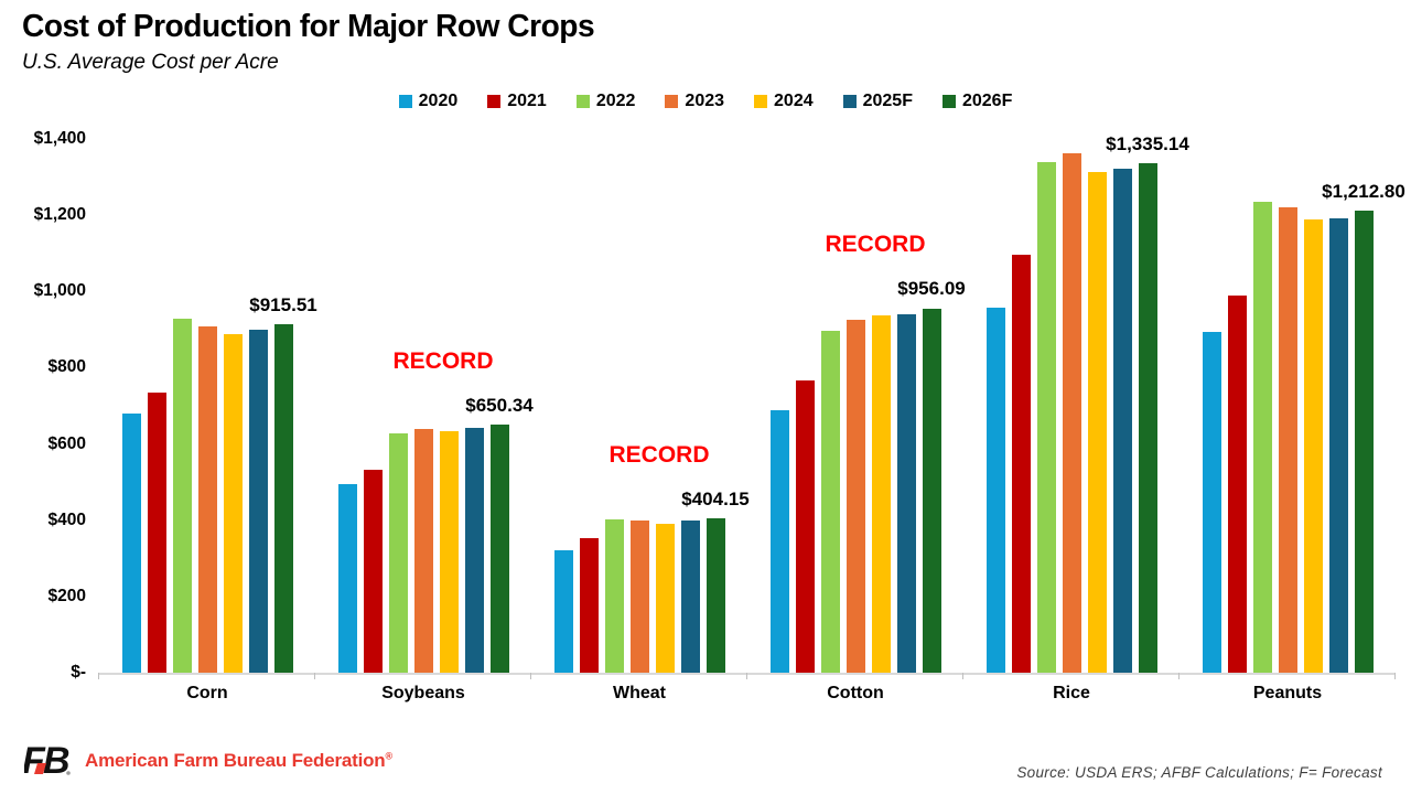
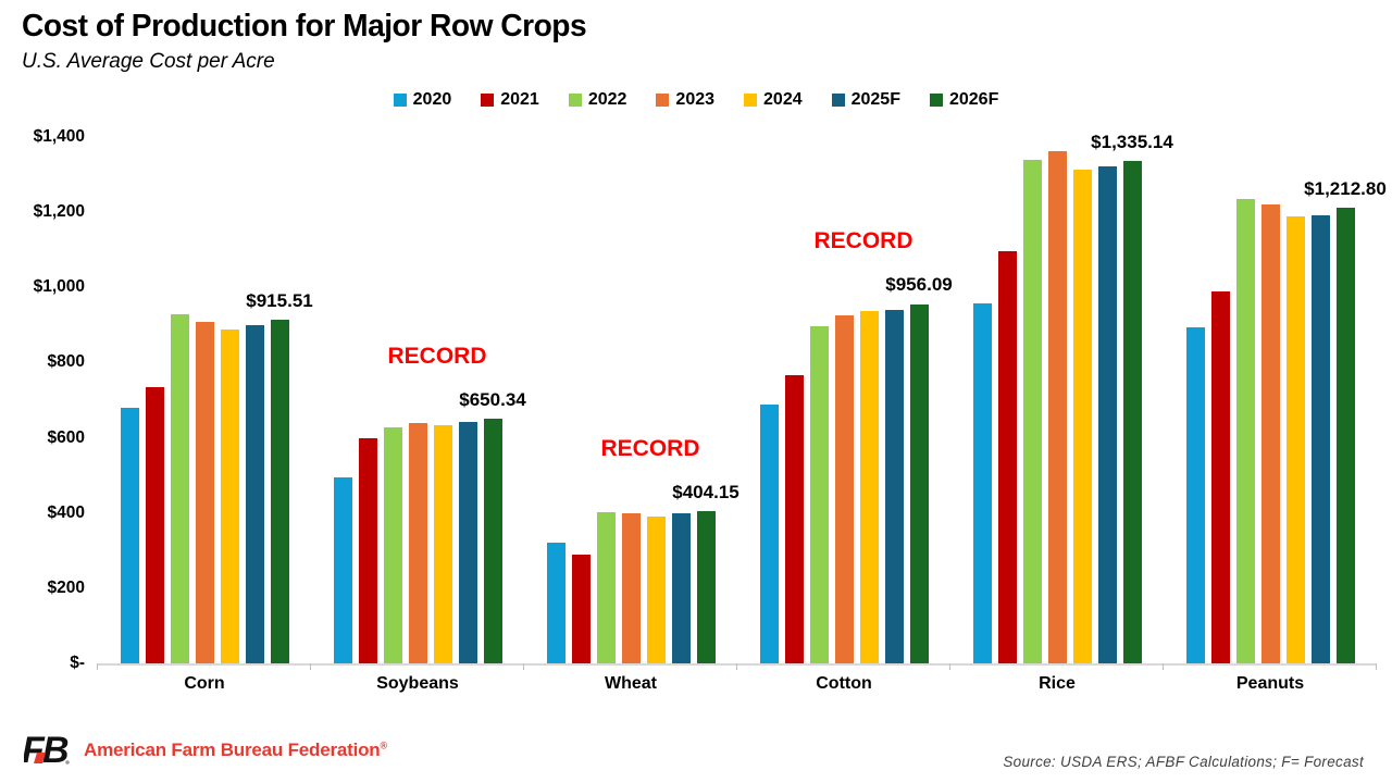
2021/Soybeans: $530 -> $600
2021/Wheat: $350 -> $290
